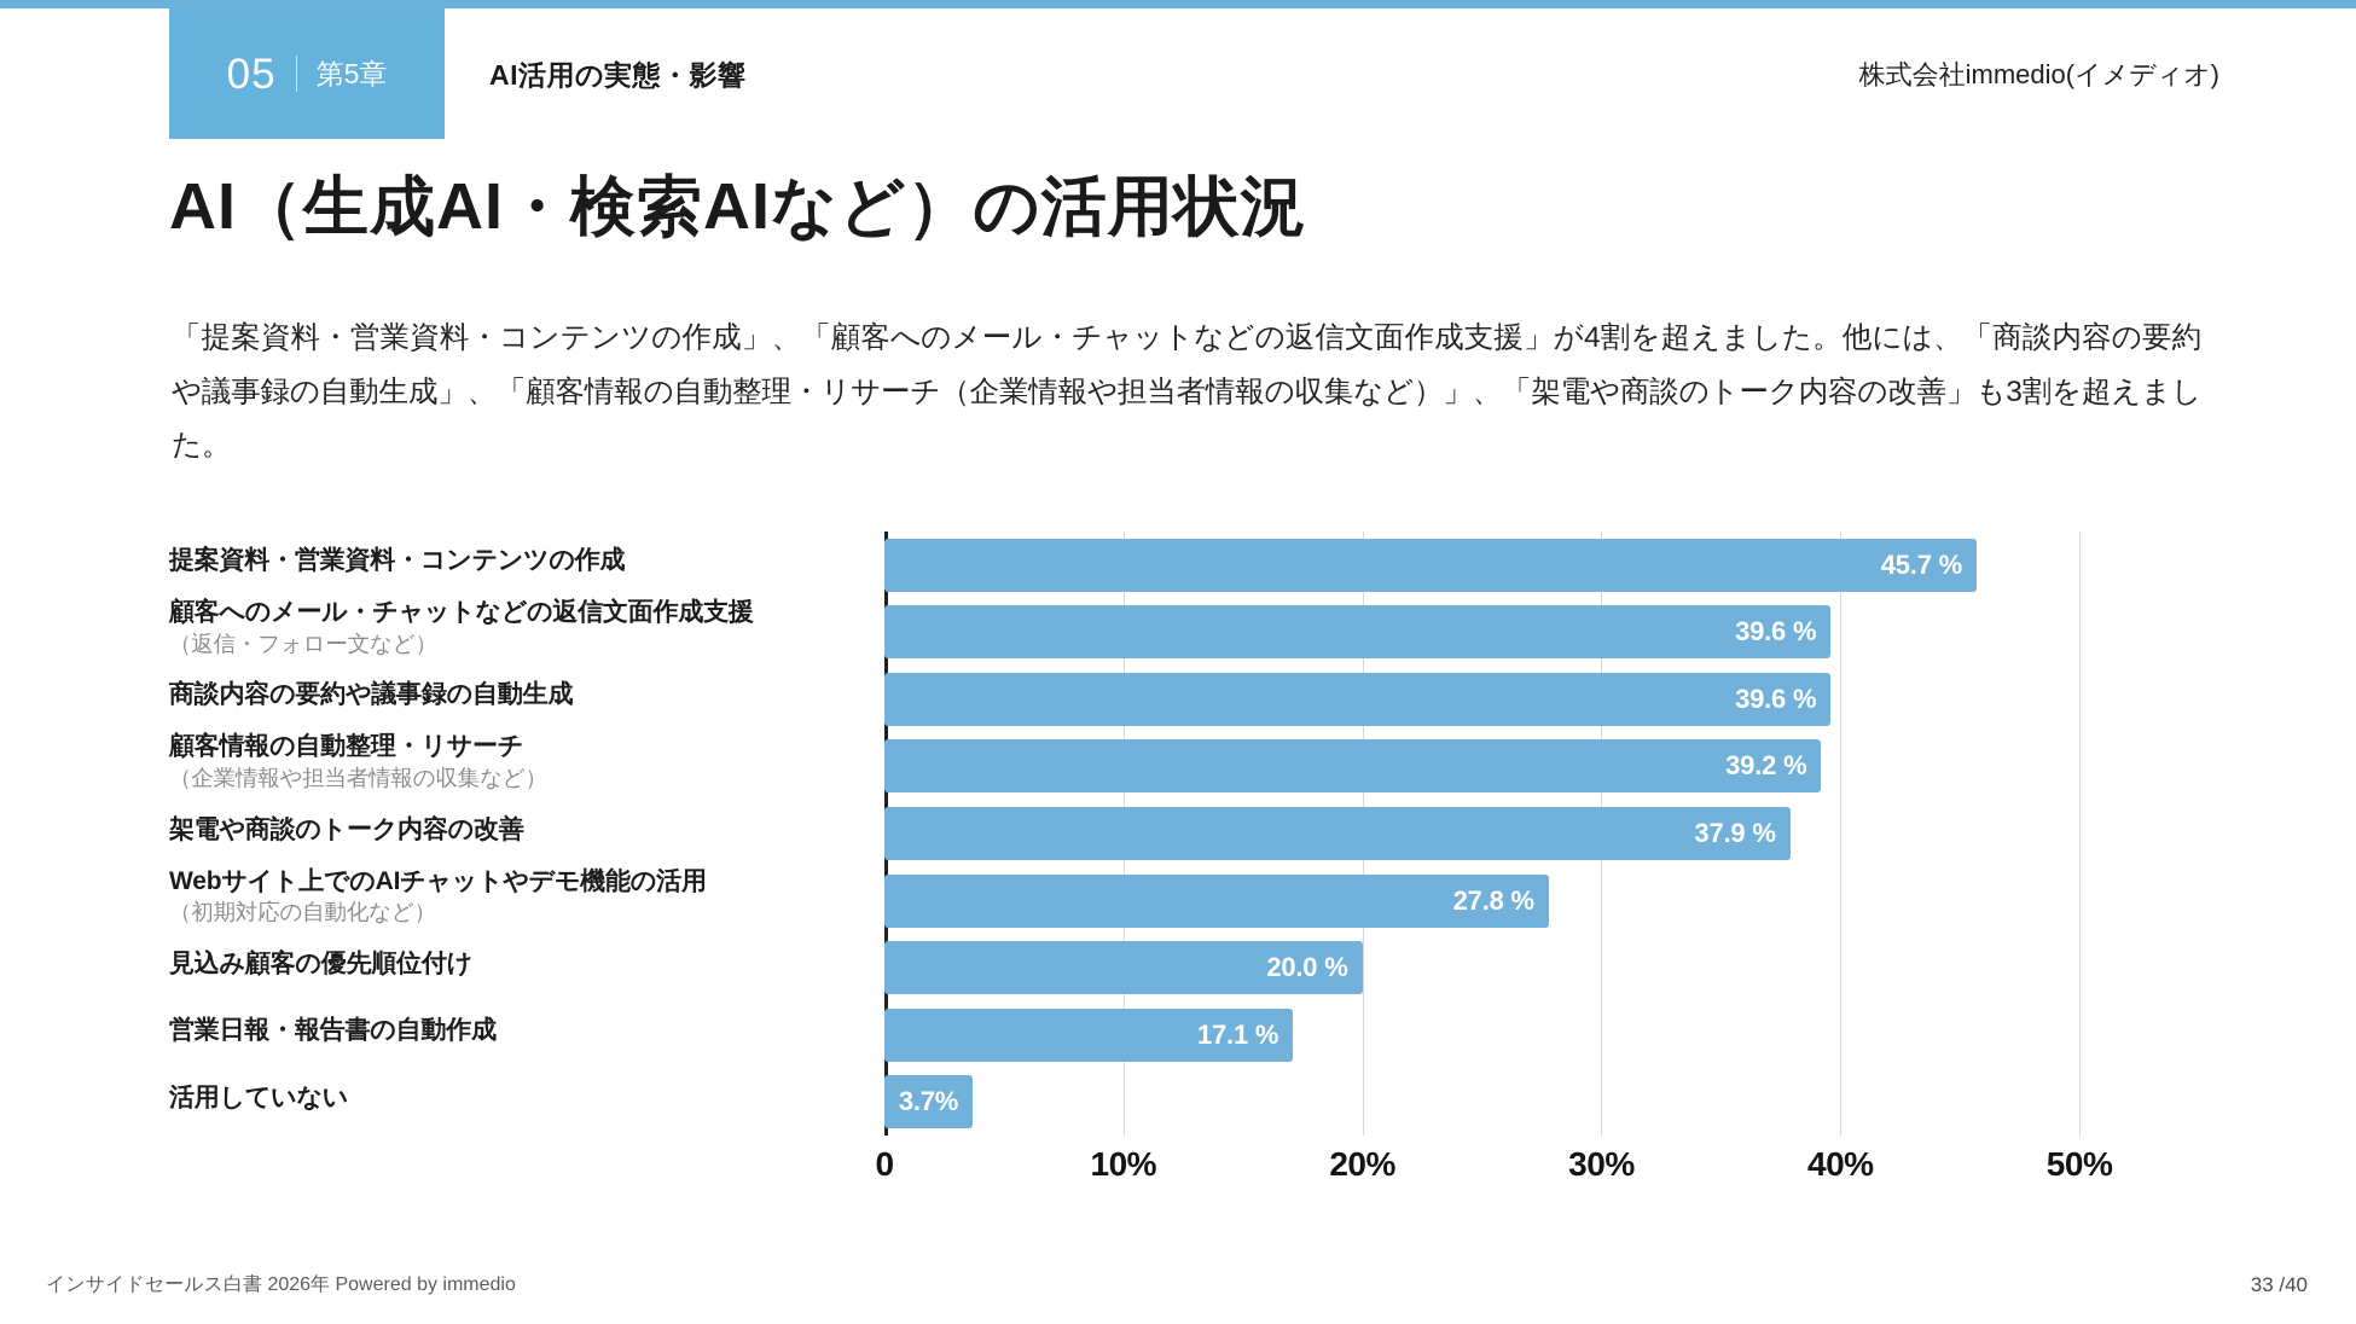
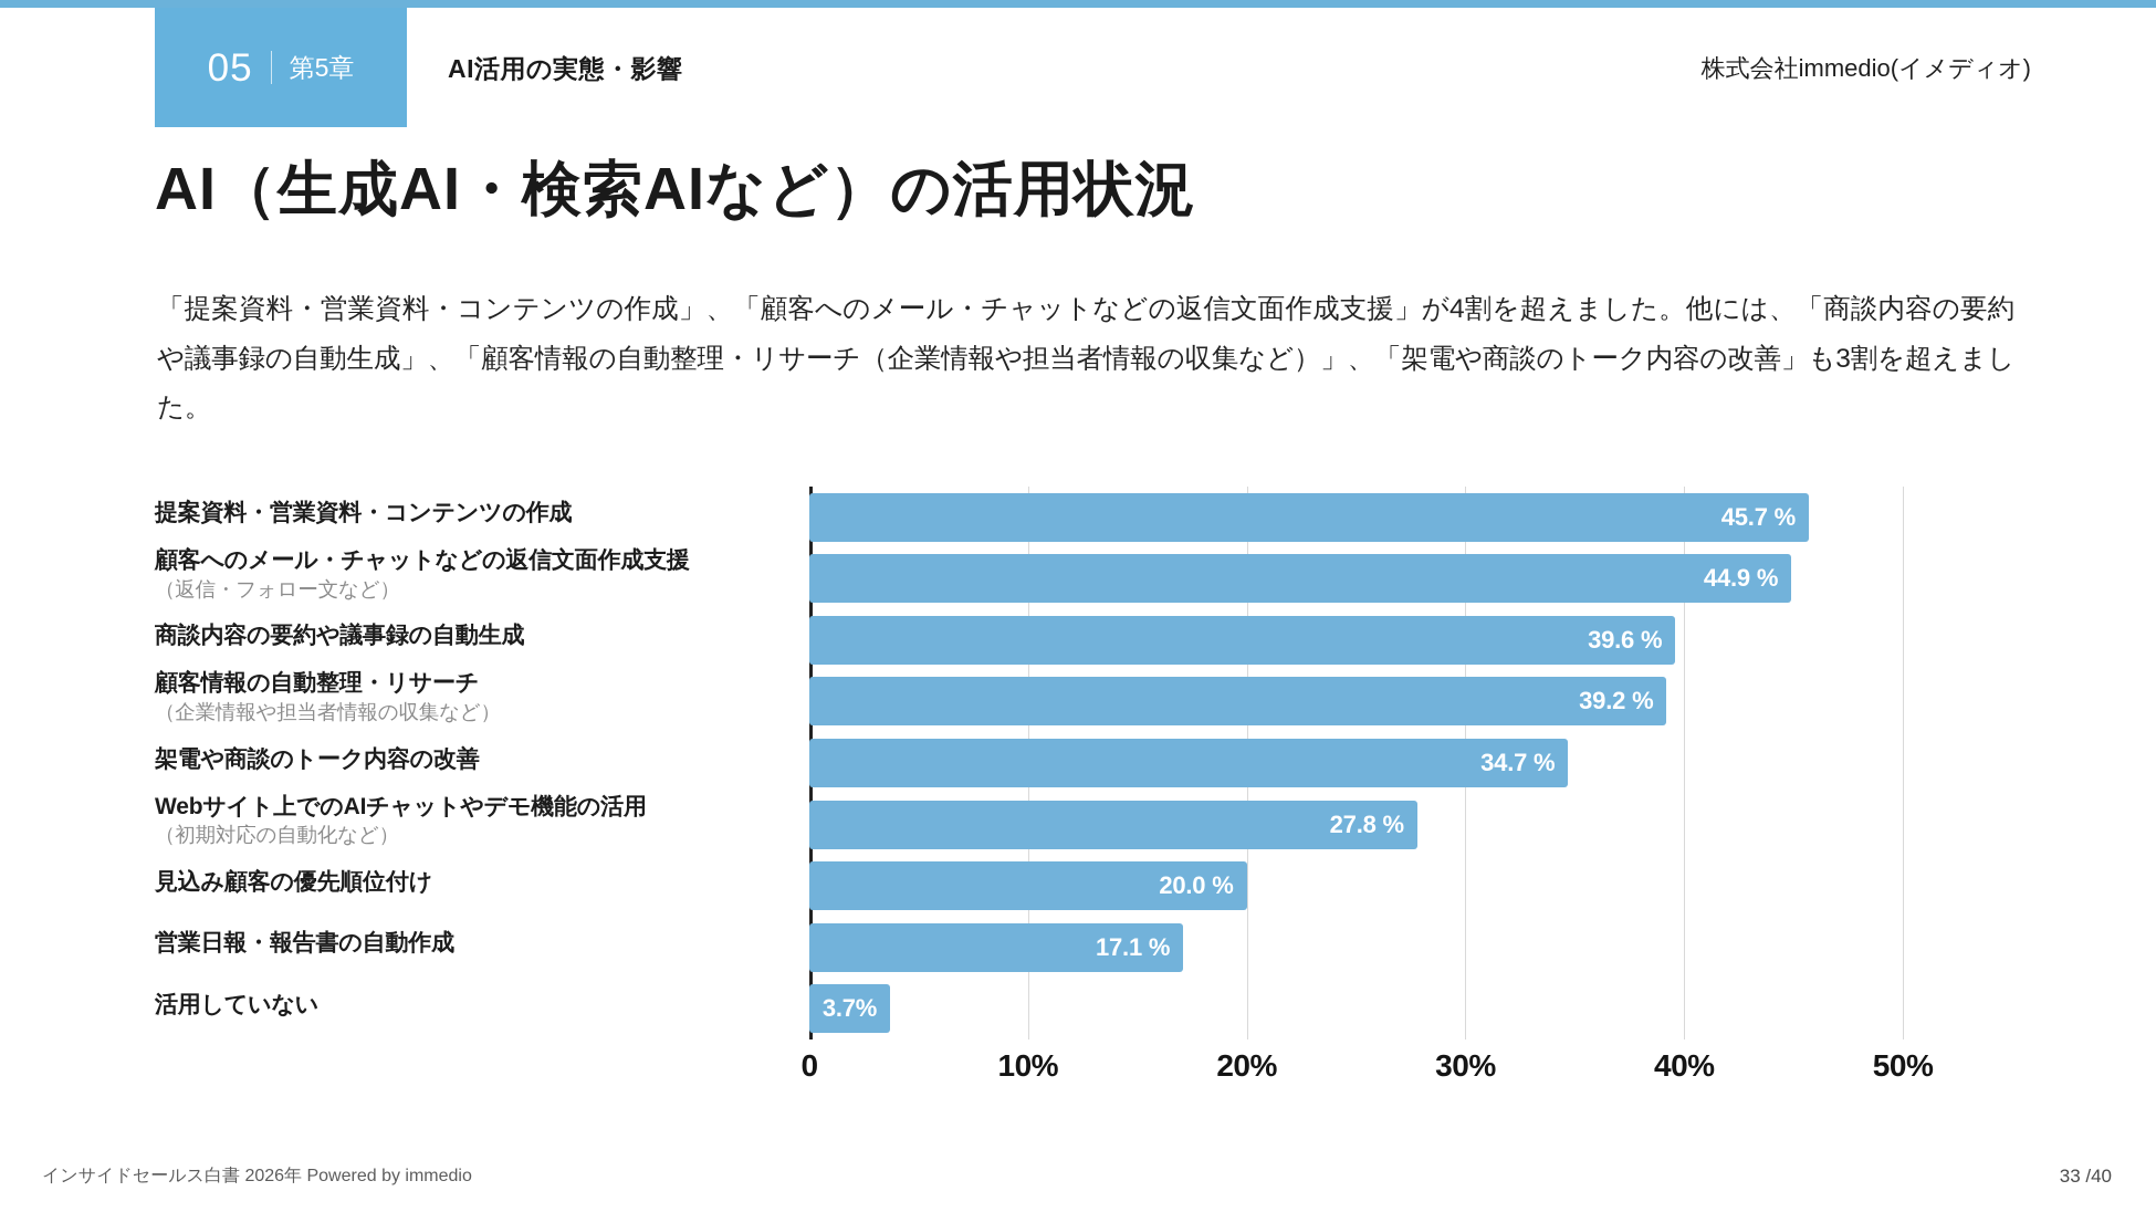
顧客へのメール・チャットなどの返信文面作成支援: 39.6 -> 44.9
架電や商談のトーク内容の改善: 37.9 -> 34.7
